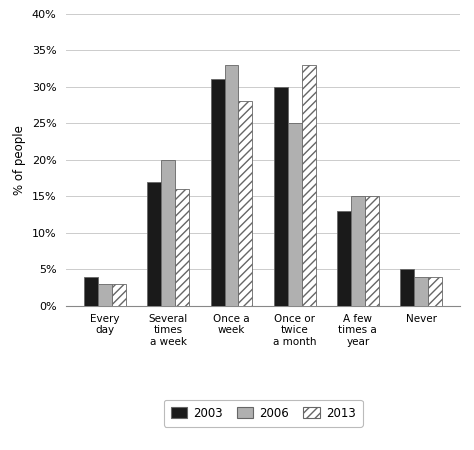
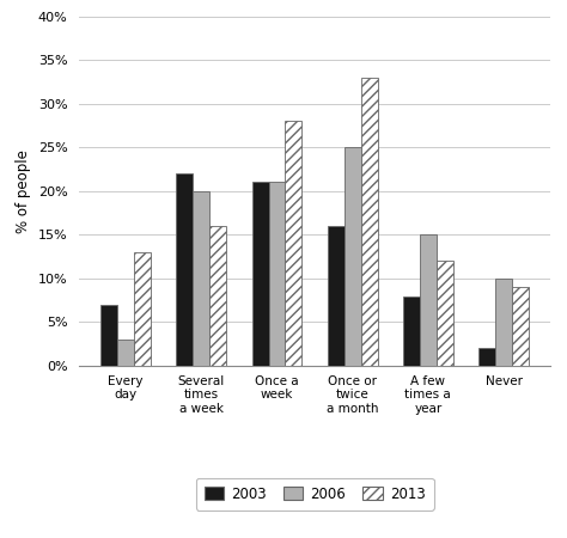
2003/Every day: 4% -> 7%
2013/Every day: 3% -> 13%
2003/Several times a week: 17% -> 22%
2003/Once a week: 31% -> 21%
2006/Once a week: 33% -> 21%
2003/Once or twice a month: 30% -> 16%
2003/A few times a year: 13% -> 8%
2013/A few times a year: 15% -> 12%
2003/Never: 5% -> 2%
2006/Never: 4% -> 10%
2013/Never: 4% -> 9%
